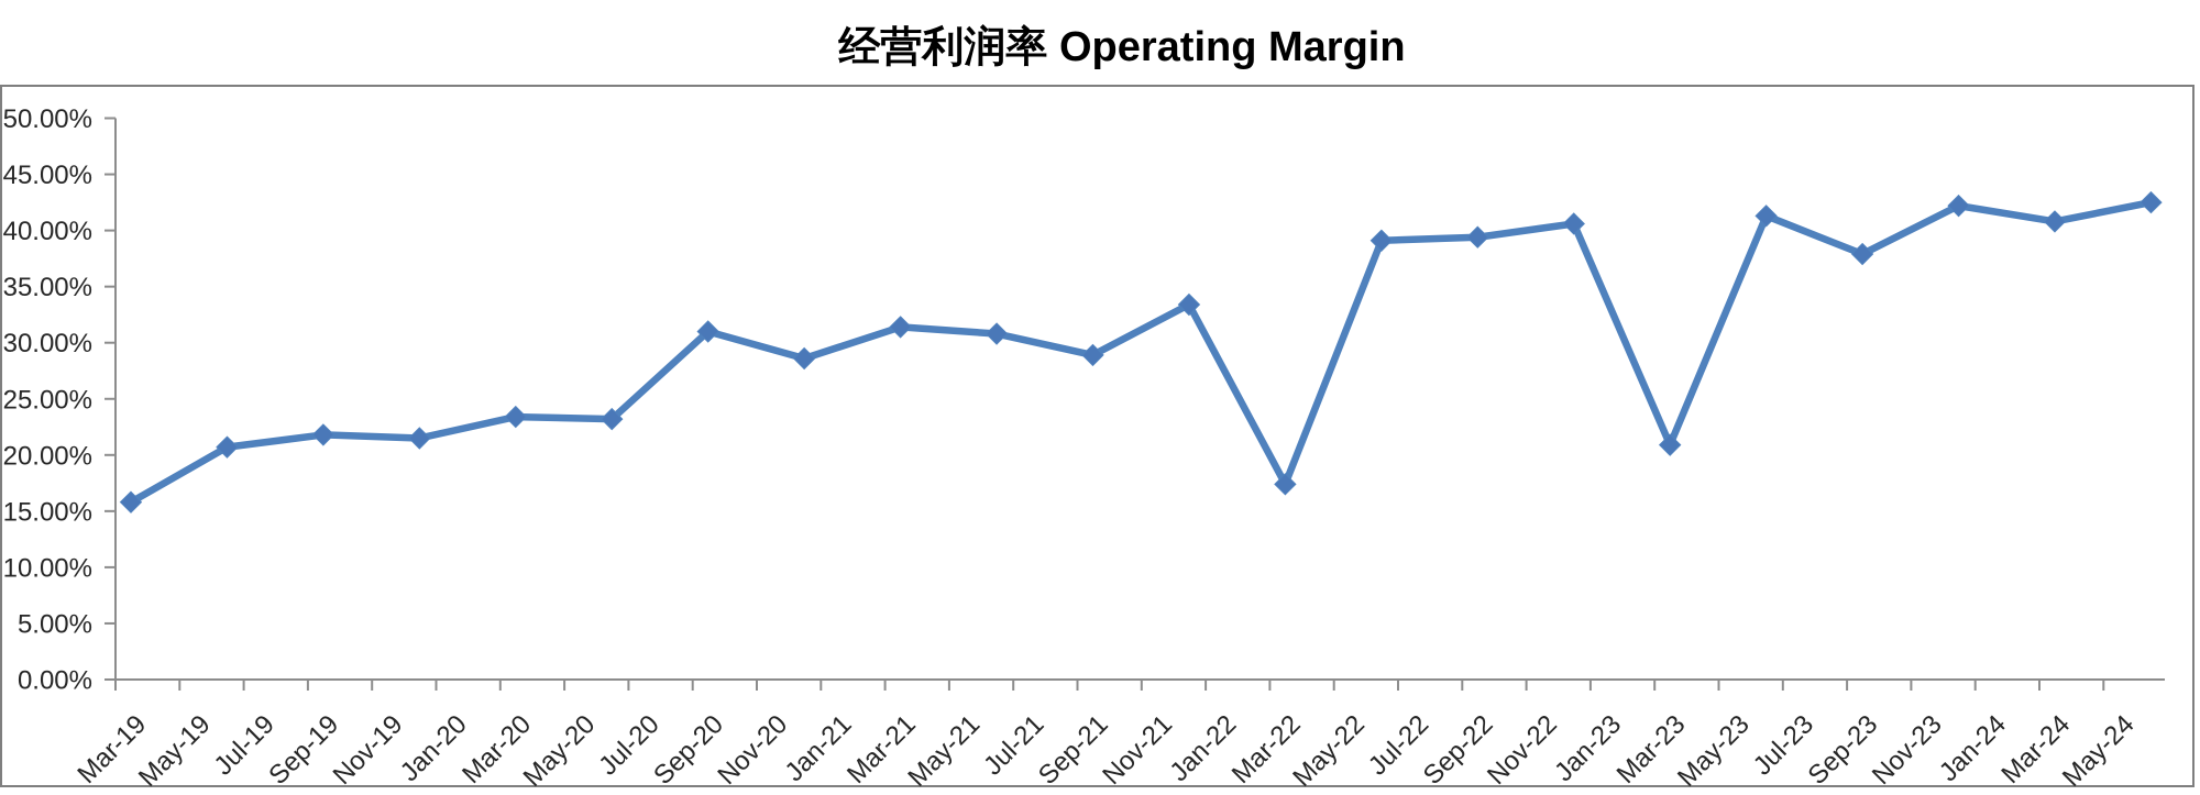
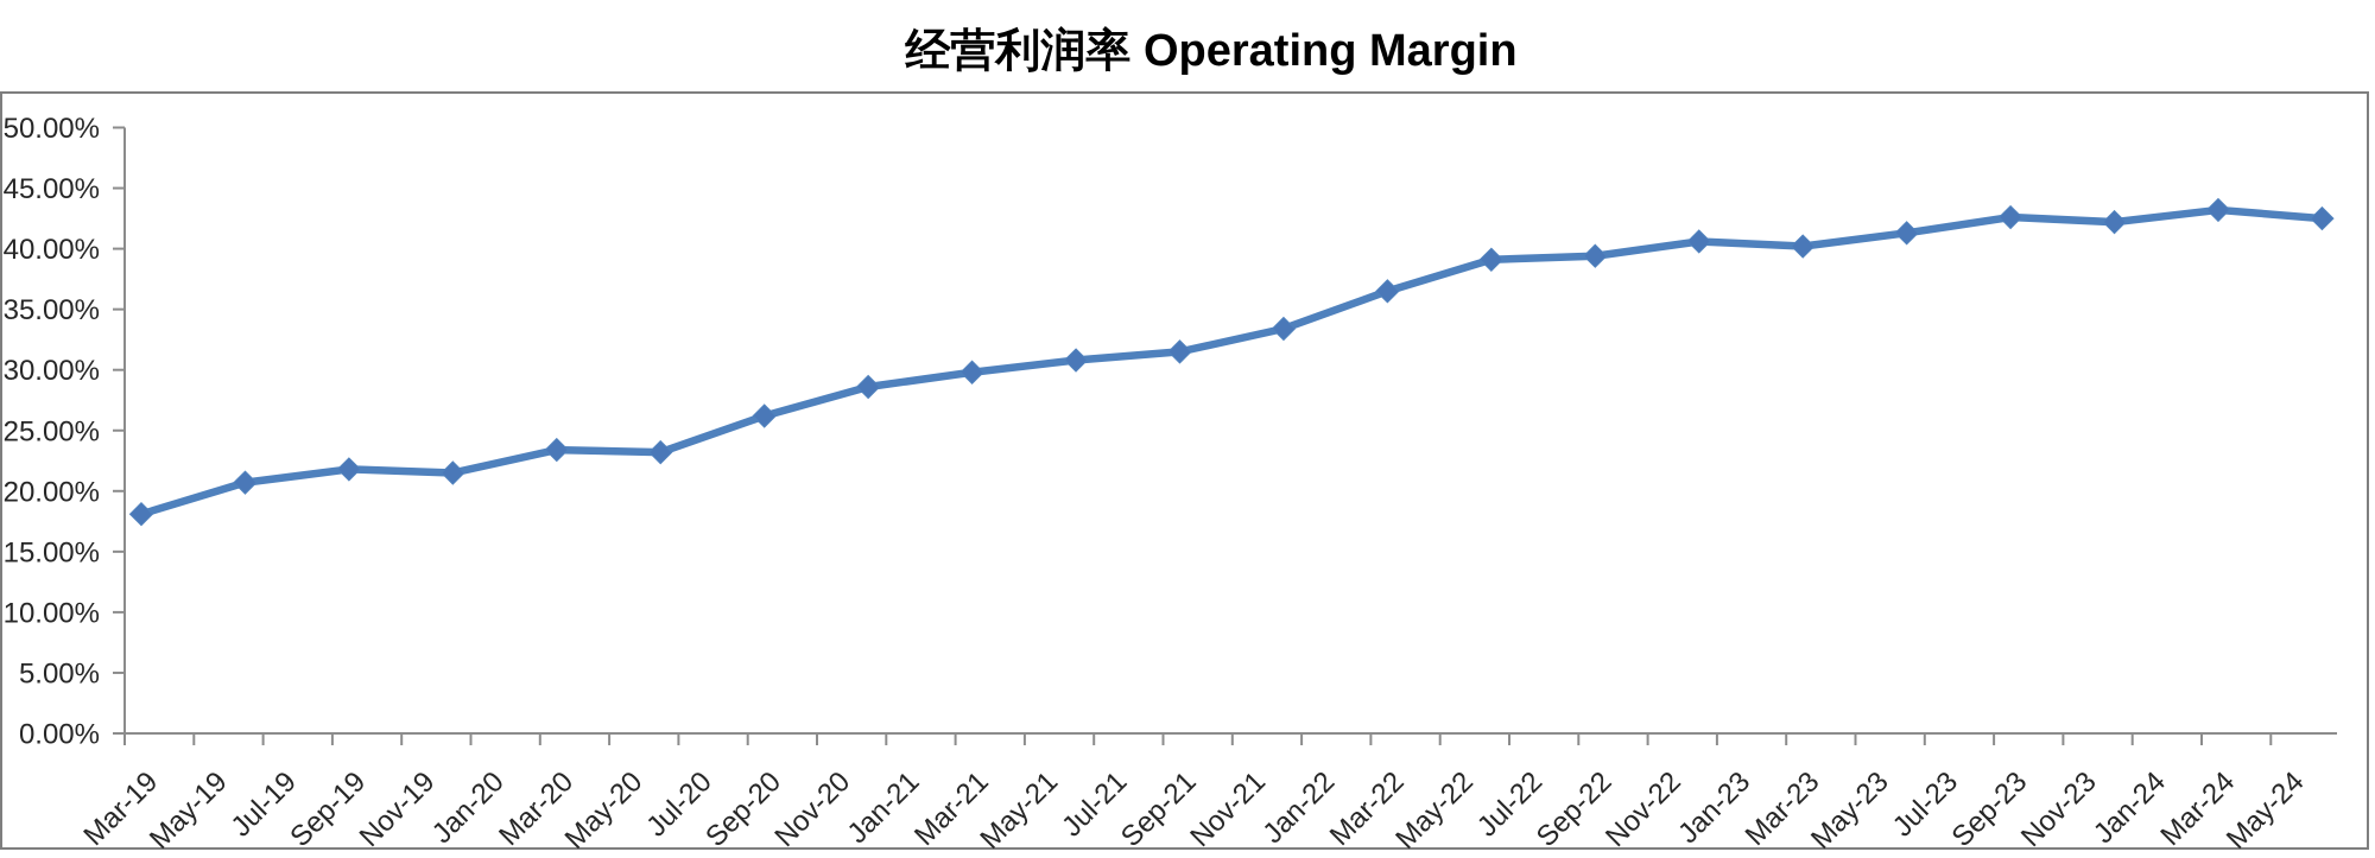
Mar-19: 15.8% -> 18.1%
Sep-20: 31.0% -> 26.2%
Mar-21: 31.4% -> 29.8%
Sep-21: 28.9% -> 31.5%
Mar-22: 17.4% -> 36.5%
Mar-23: 20.9% -> 40.2%
Sep-23: 37.9% -> 42.6%
Mar-24: 40.8% -> 43.2%
